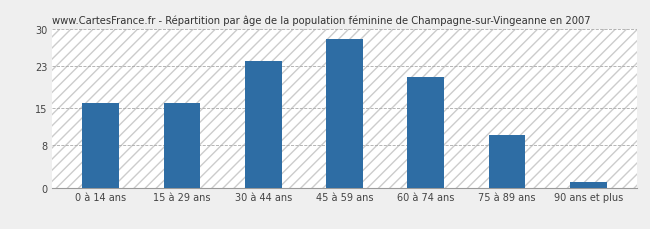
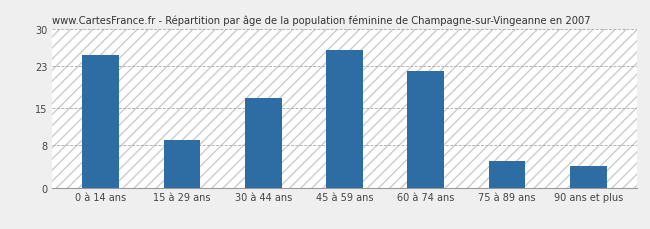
0 à 14 ans: 16 -> 25
15 à 29 ans: 16 -> 9
30 à 44 ans: 24 -> 17
45 à 59 ans: 28 -> 26
60 à 74 ans: 21 -> 22
75 à 89 ans: 10 -> 5
90 ans et plus: 1 -> 4
